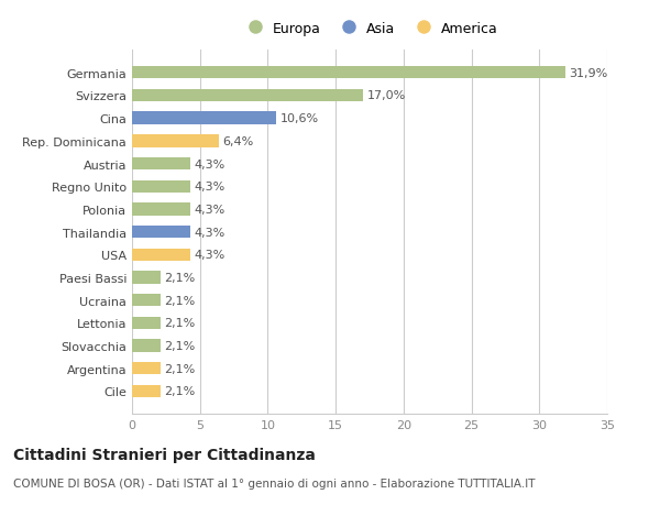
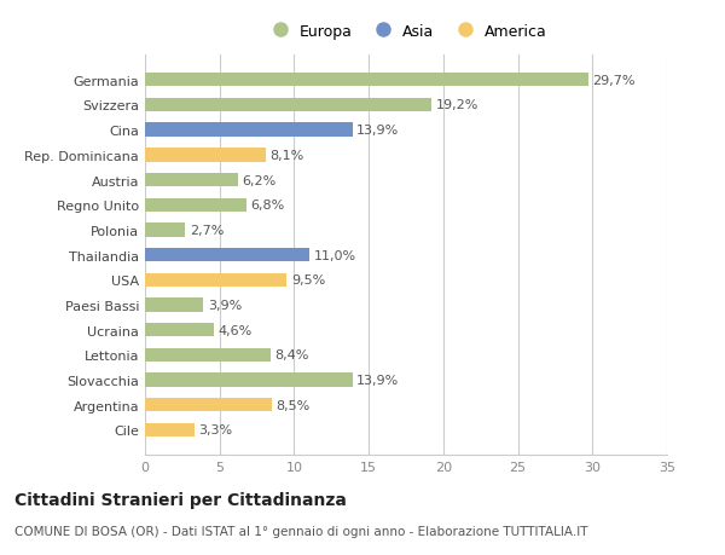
Germania: 31,9% -> 29,7%
Svizzera: 17,0% -> 19,2%
Cina: 10,6% -> 13,9%
Rep. Dominicana: 6,4% -> 8,1%
Austria: 4,3% -> 6,2%
Regno Unito: 4,3% -> 6,8%
Polonia: 4,3% -> 2,7%
Thailandia: 4,3% -> 11,0%
USA: 4,3% -> 9,5%
Paesi Bassi: 2,1% -> 3,9%
Ucraina: 2,1% -> 4,6%
Lettonia: 2,1% -> 8,4%
Slovacchia: 2,1% -> 13,9%
Argentina: 2,1% -> 8,5%
Cile: 2,1% -> 3,3%
